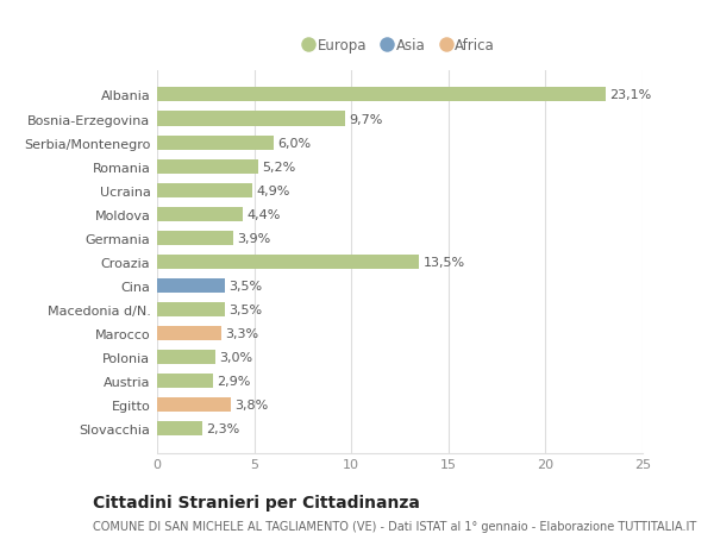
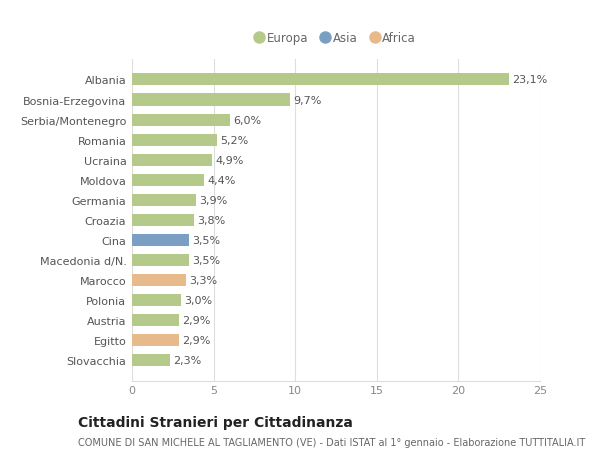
Croazia: 13,5% -> 3,8%
Egitto: 3,8% -> 2,9%
